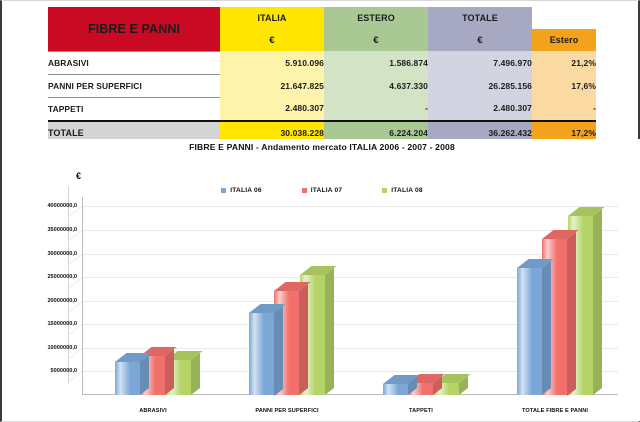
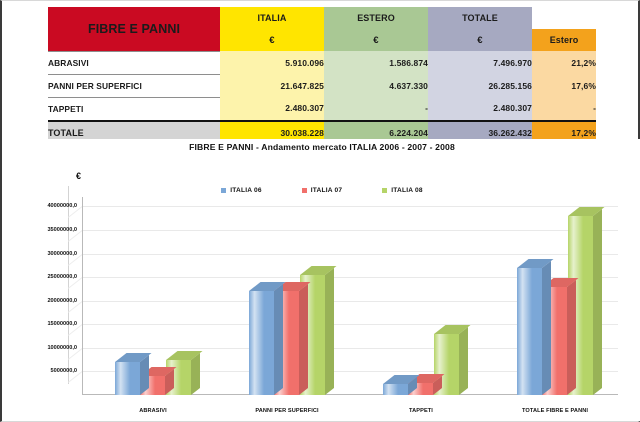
ITALIA 07/ABRASIVI: 8000000 -> 4000000
ITALIA 06/PANNI PER SUPERFICI: 18000000 -> 22000000
ITALIA 08/TAPPETI: 2000000 -> 13000000
ITALIA 07/TOTALE FIBRE E PANNI: 33000000 -> 23000000
